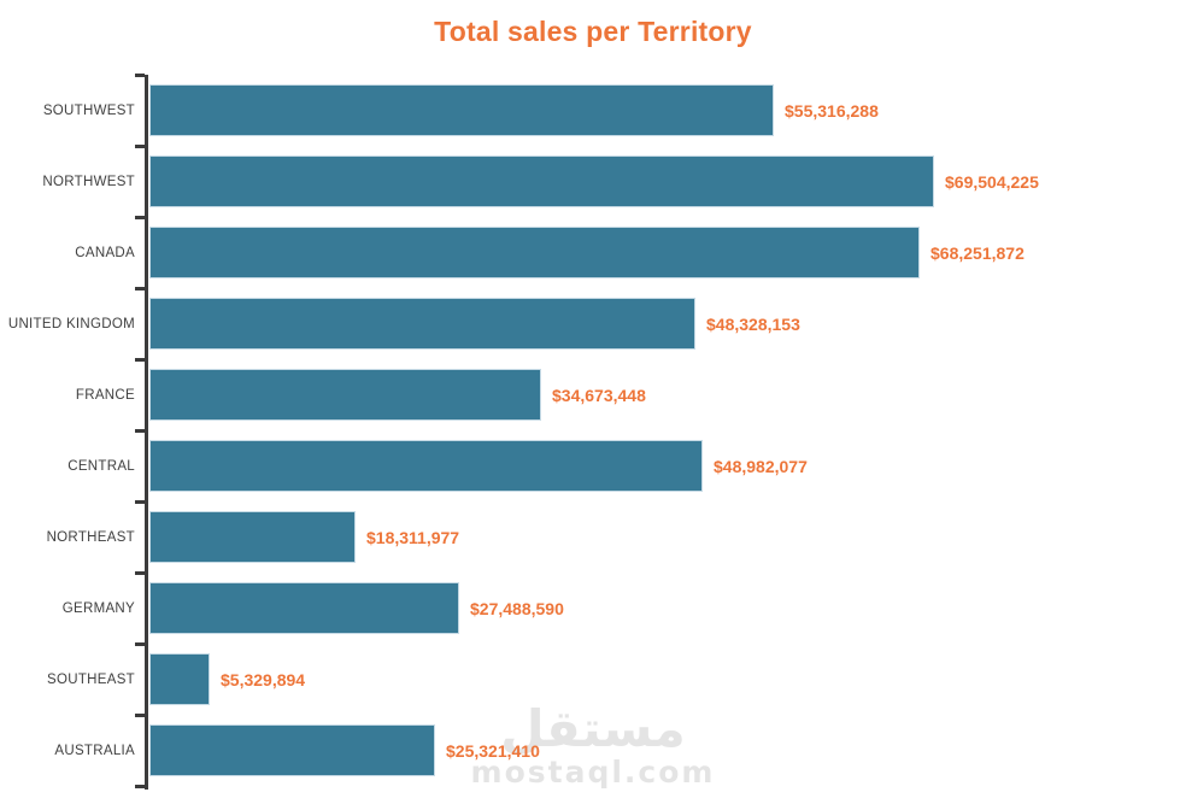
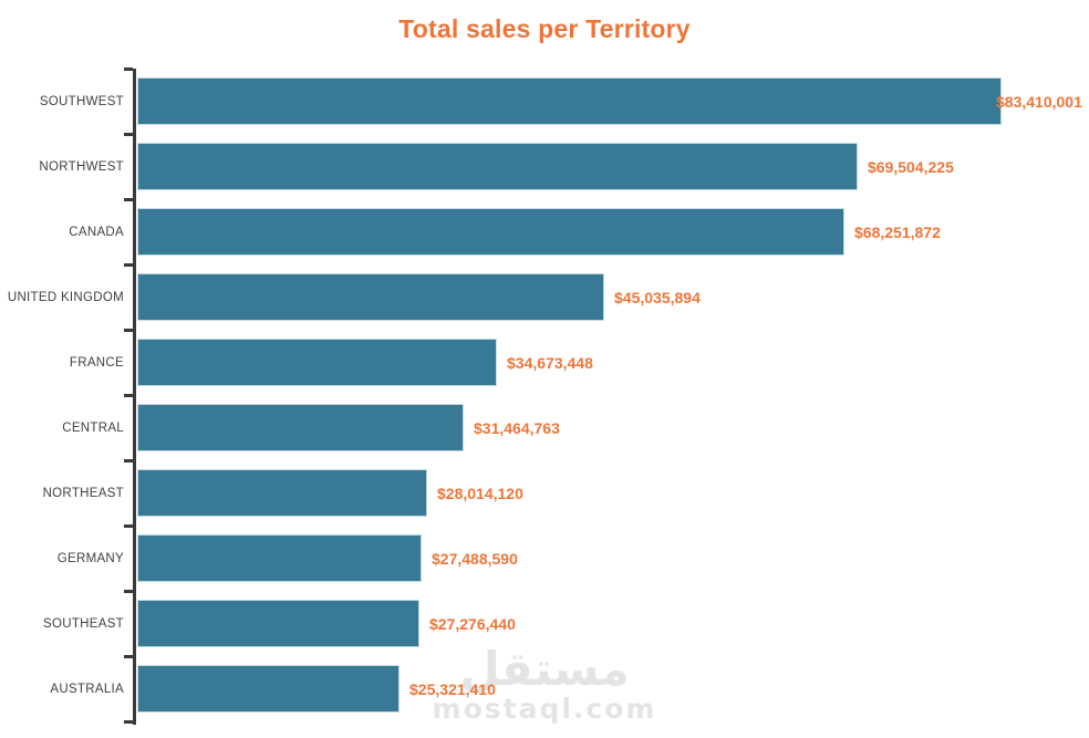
SOUTHWEST: $55,316,288 -> $83,410,001
UNITED KINGDOM: $48,328,153 -> $45,035,894
CENTRAL: $48,982,077 -> $31,464,763
NORTHEAST: $18,311,977 -> $28,014,120
SOUTHEAST: $5,329,894 -> $27,276,440
